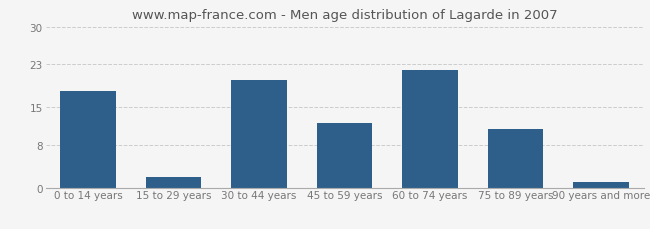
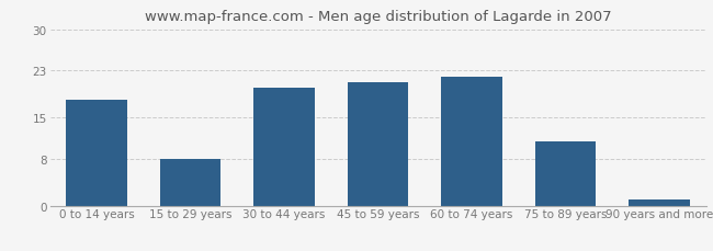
15 to 29 years: 2 -> 8
45 to 59 years: 12 -> 21
